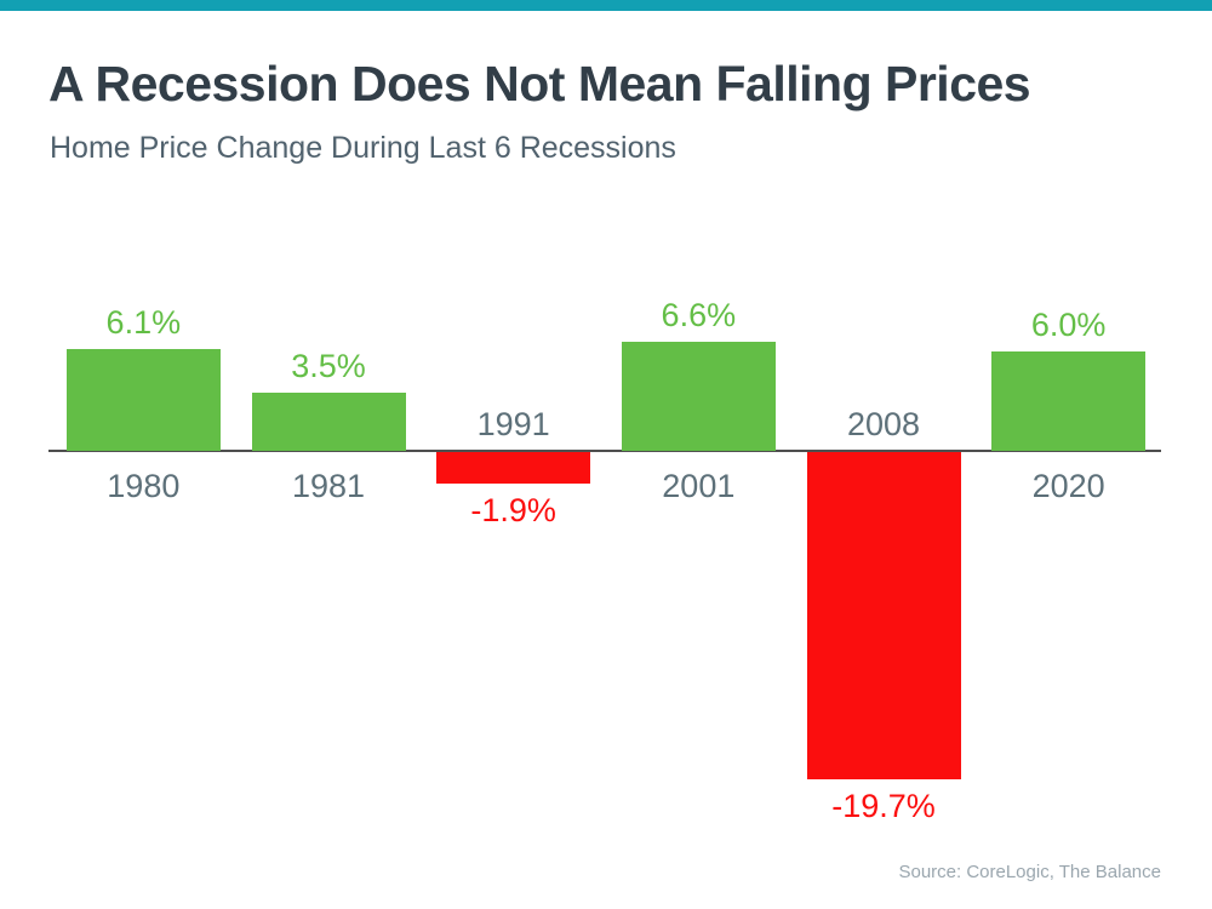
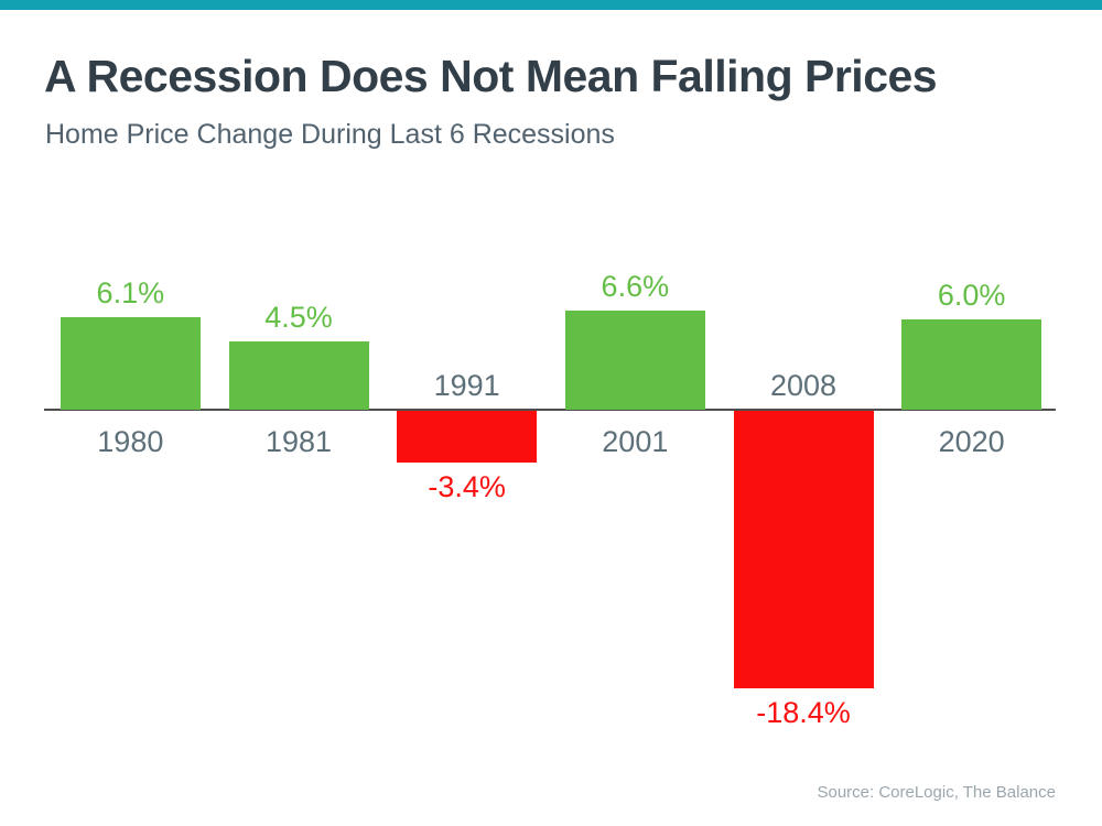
1981: 3.5% -> 4.5%
1991: -1.9% -> -3.4%
2008: -19.7% -> -18.4%
